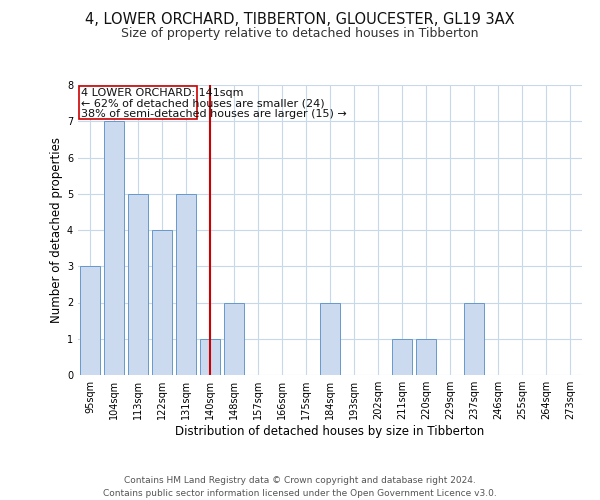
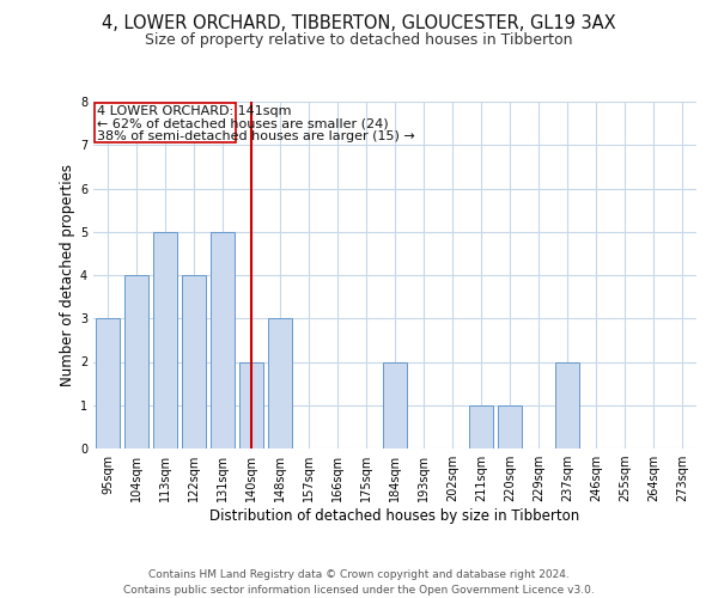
104sqm: 7 -> 4
140sqm: 1 -> 2
148sqm: 2 -> 3
